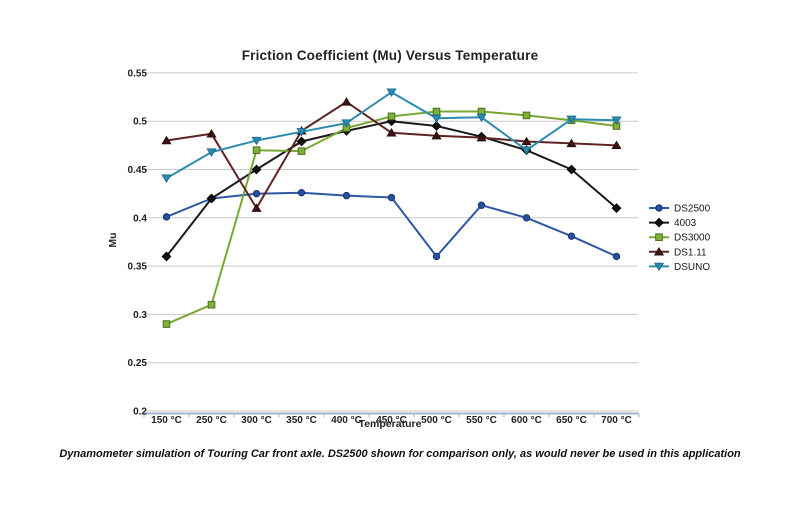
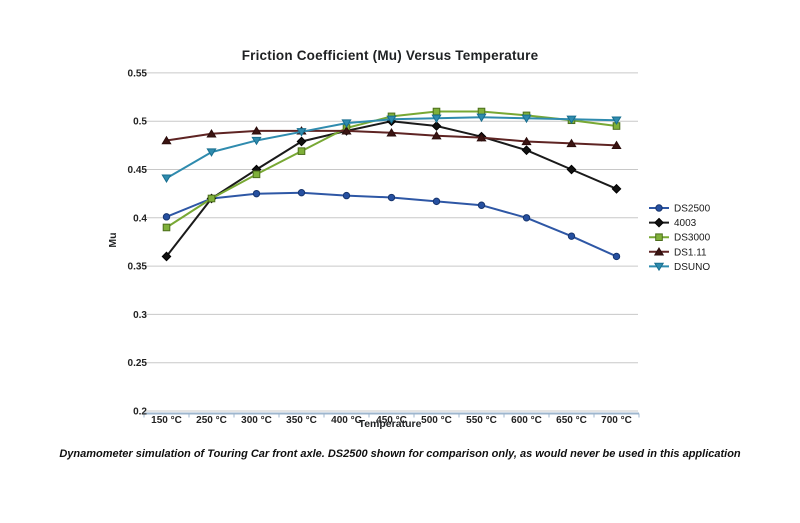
DS3000/150 °C: 0.29 -> 0.39
DS3000/250 °C: 0.31 -> 0.42
DS3000/300 °C: 0.47 -> 0.45
DS1.11/300 °C: 0.41 -> 0.49
DS1.11/400 °C: 0.52 -> 0.49
DSUNO/450 °C: 0.53 -> 0.50
DS2500/500 °C: 0.36 -> 0.42
DSUNO/600 °C: 0.47 -> 0.50
4003/700 °C: 0.41 -> 0.43
